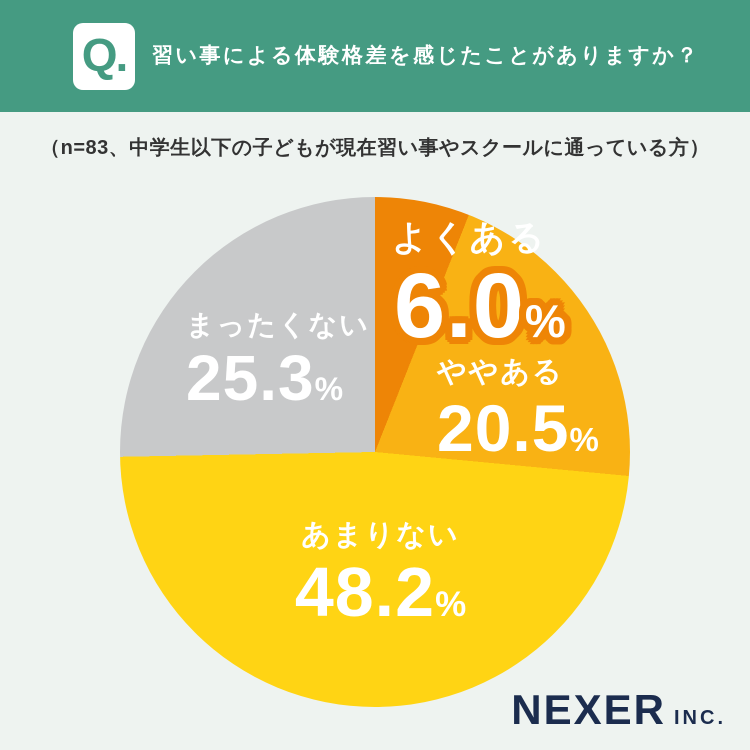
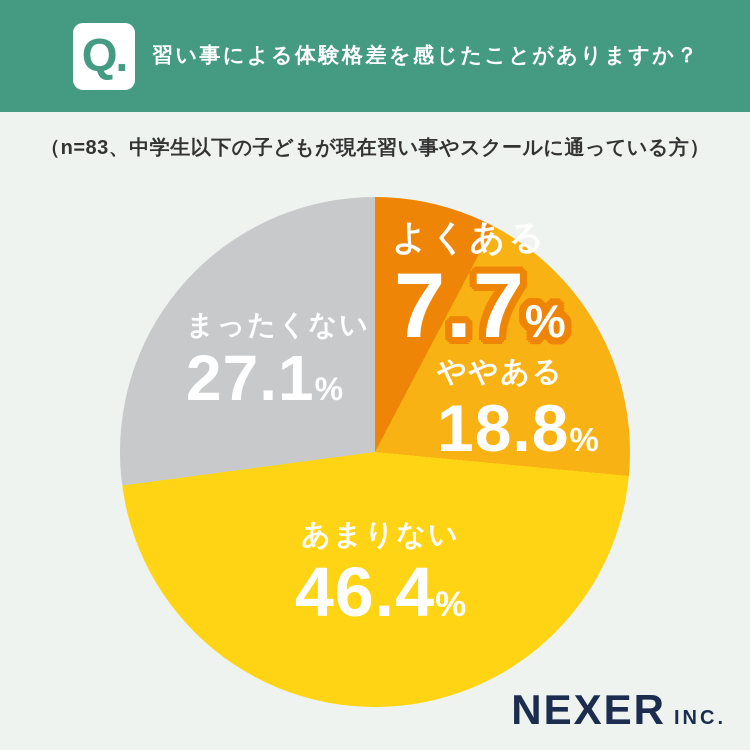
よくある: 6.0 -> 7.7
ややある: 20.5 -> 18.8
あまりない: 48.2 -> 46.4
まったくない: 25.3 -> 27.1
